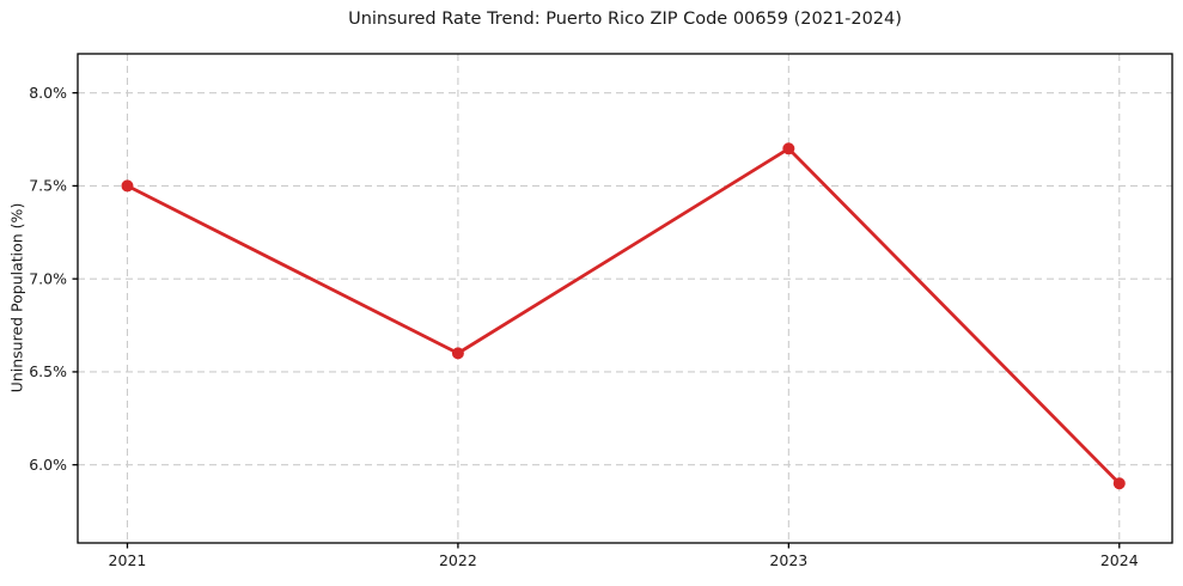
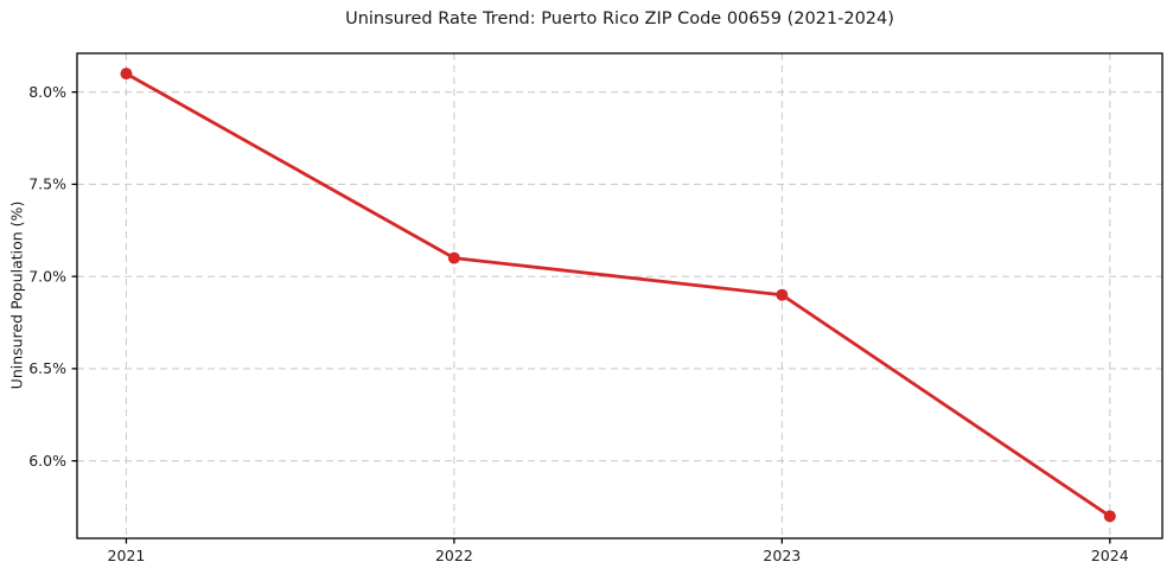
2021: 7.5% -> 8.1%
2022: 6.6% -> 7.1%
2023: 7.7% -> 6.9%
2024: 5.9% -> 5.7%
